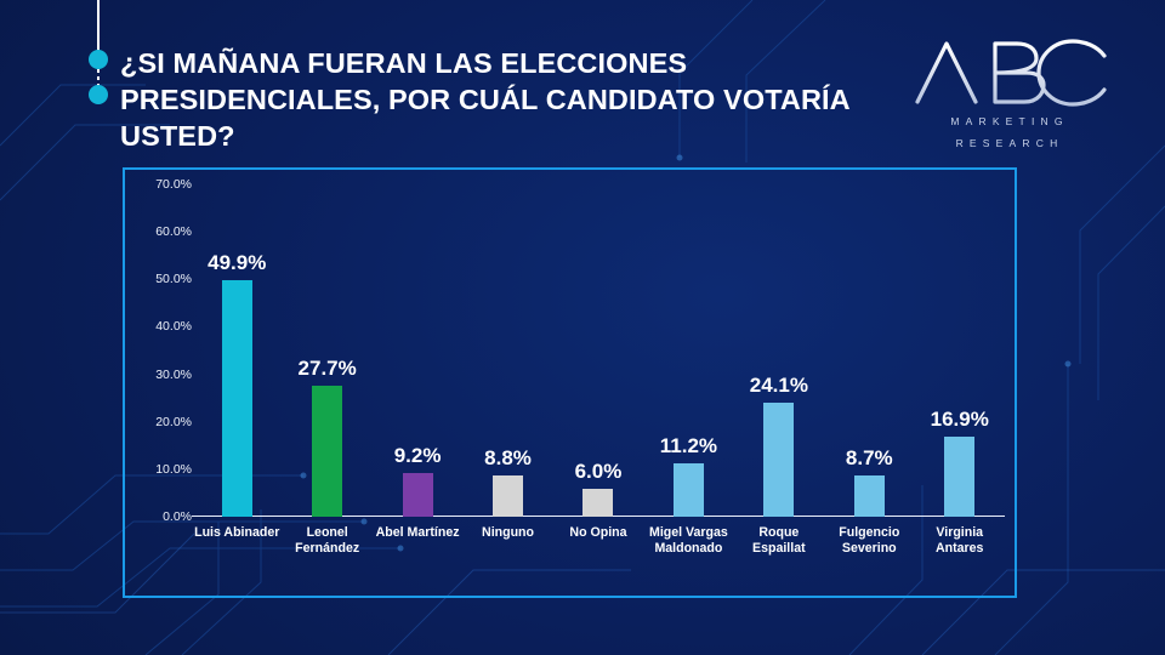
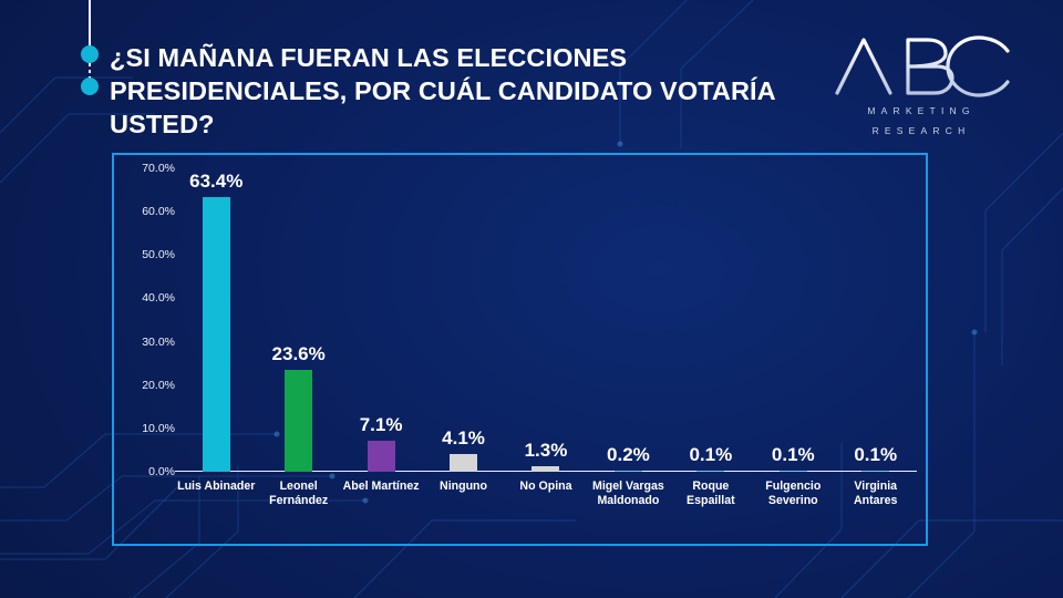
Luis Abinader: 49.9% -> 63.4%
Leonel Fernández: 27.7% -> 23.6%
Abel Martínez: 9.2% -> 7.1%
Ninguno: 8.8% -> 4.1%
No Opina: 6.0% -> 1.3%
Migel Vargas Maldonado: 11.2% -> 0.2%
Roque Espaillat: 24.1% -> 0.1%
Fulgencio Severino: 8.7% -> 0.1%
Virginia Antares: 16.9% -> 0.1%
